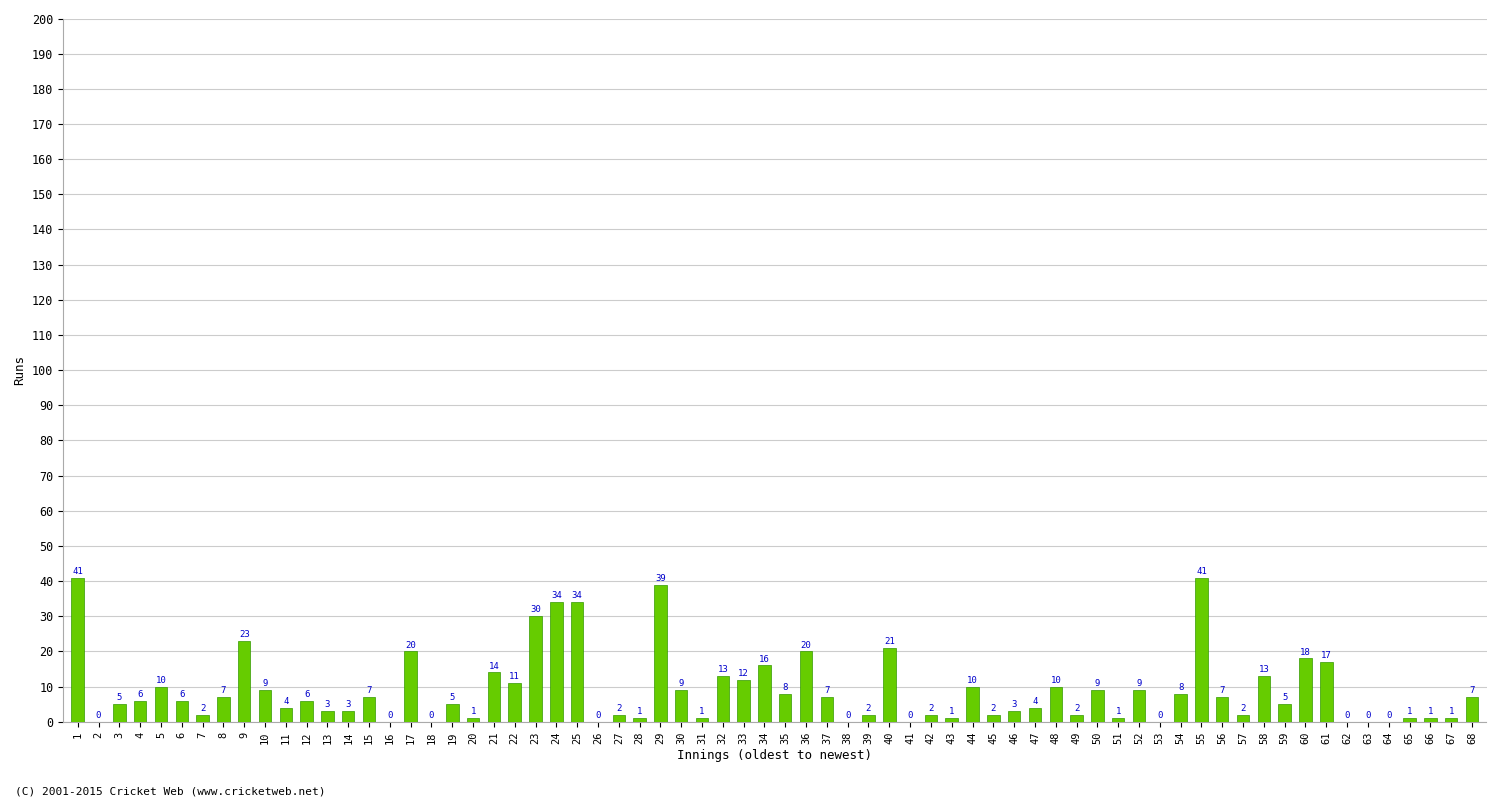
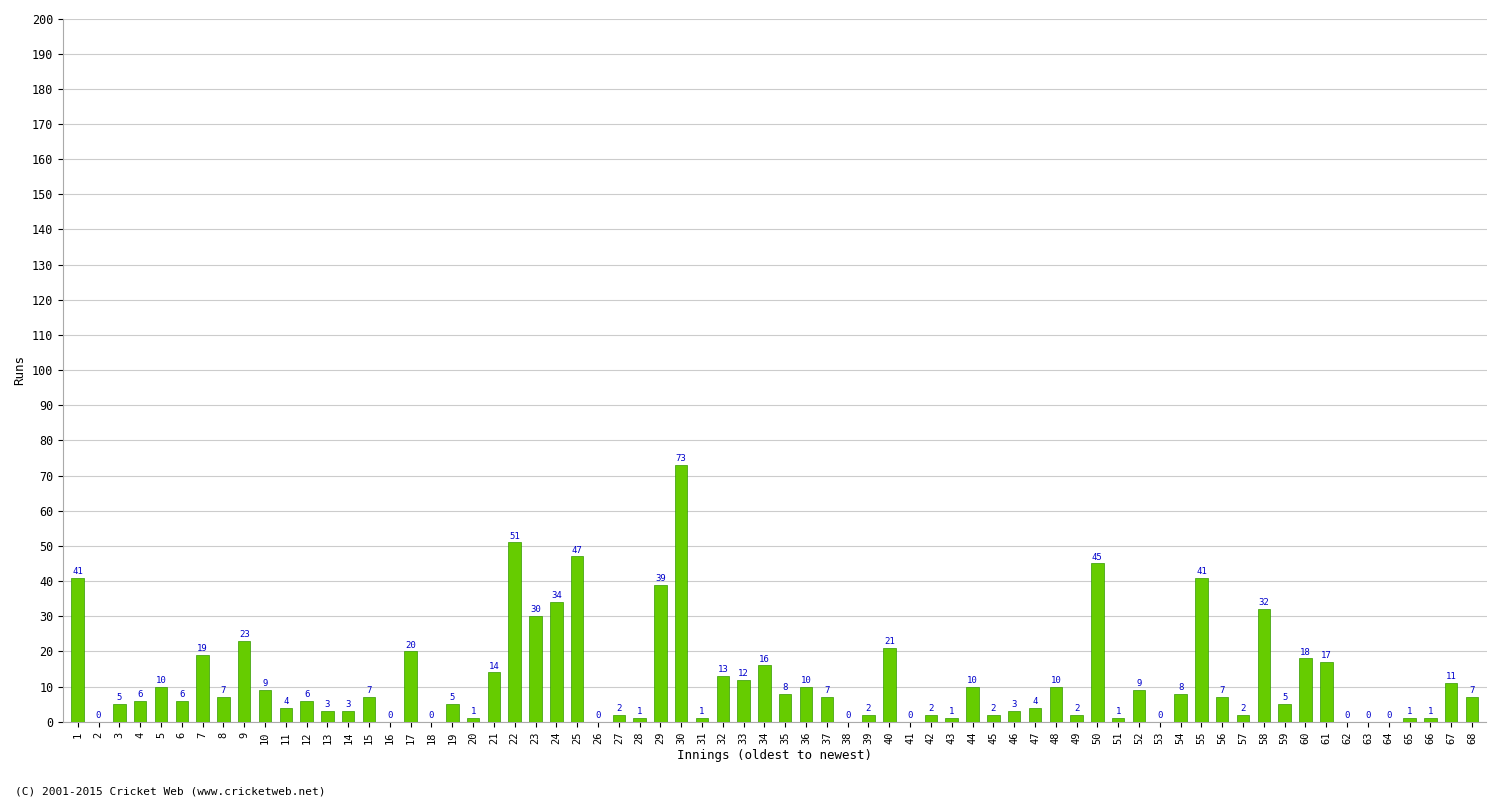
7: 2 -> 19
22: 11 -> 51
25: 34 -> 47
30: 9 -> 73
36: 20 -> 10
50: 9 -> 45
58: 13 -> 32
67: 1 -> 11
